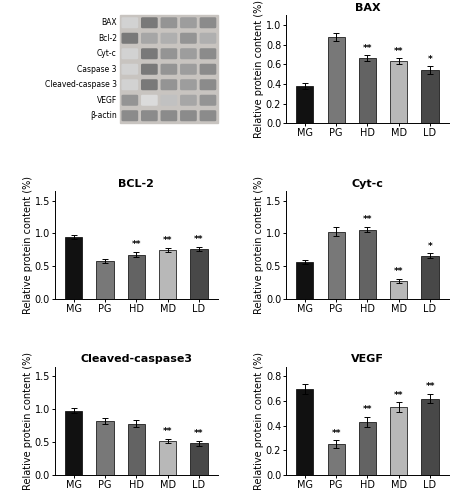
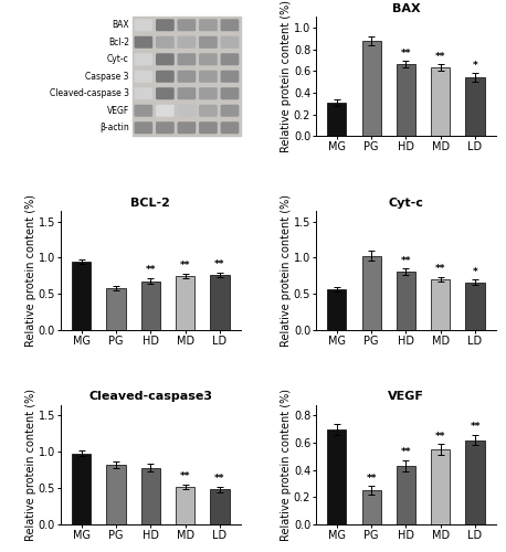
BAX/MG: 0.38 -> 0.31
Cyt-c/HD: 1.06 -> 0.81
Cyt-c/MD: 0.28 -> 0.71
